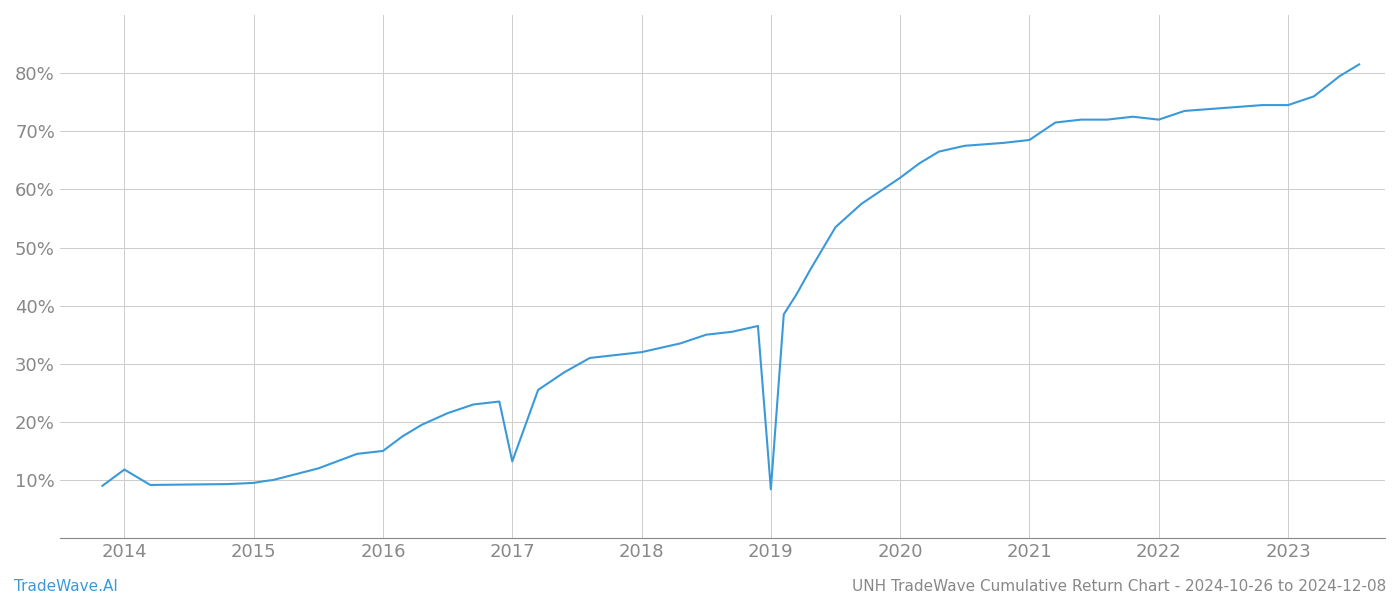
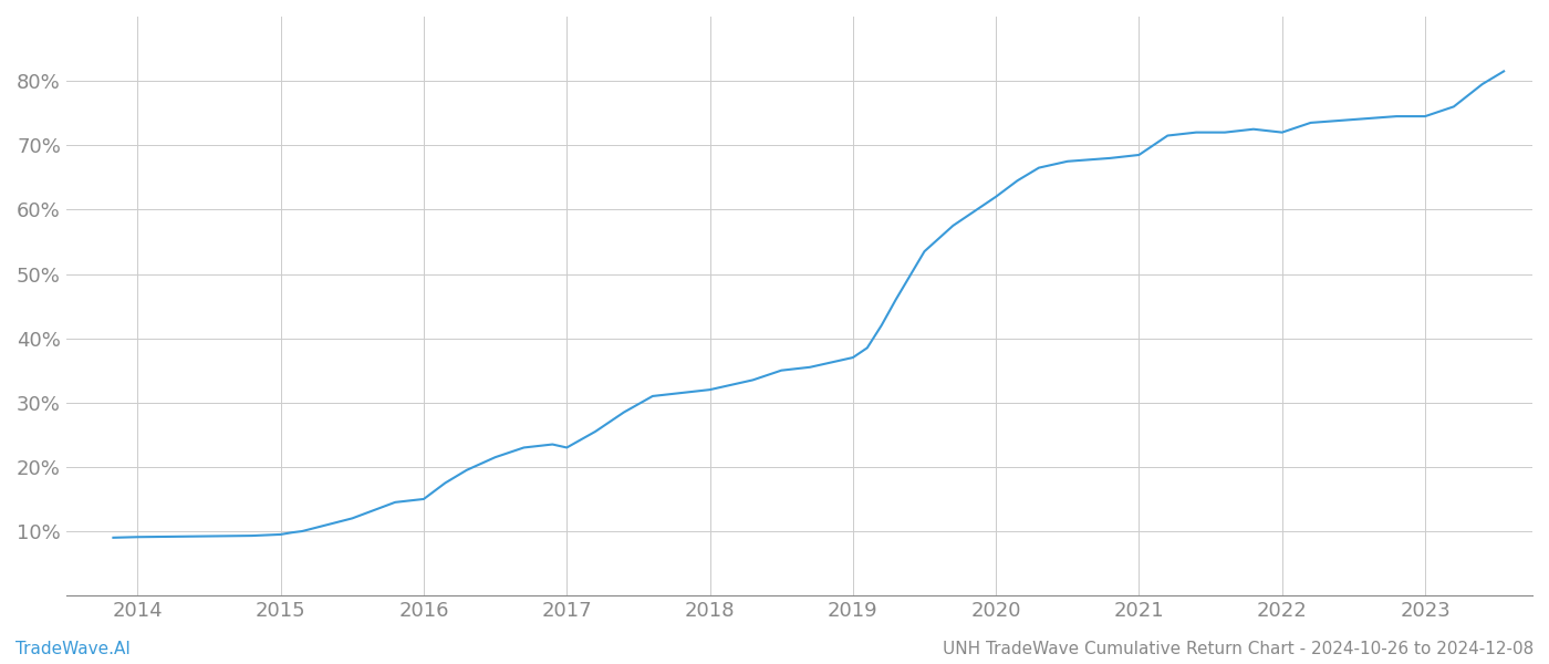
2014: 11.8% -> 9.1%
2017: 13.2% -> 23.0%
2019: 8.4% -> 37.0%
